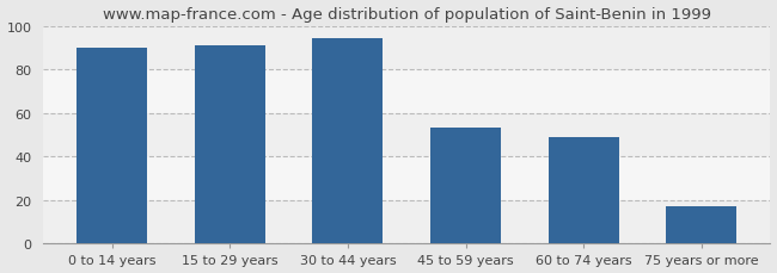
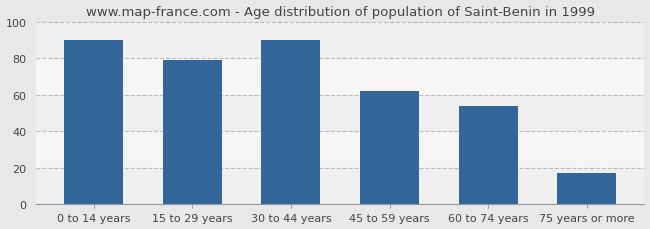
15 to 29 years: 91 -> 79
30 to 44 years: 94 -> 90
45 to 59 years: 53 -> 62
60 to 74 years: 49 -> 54
